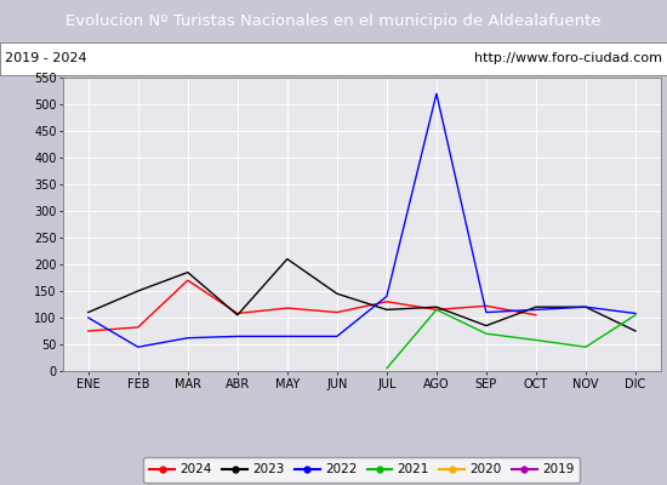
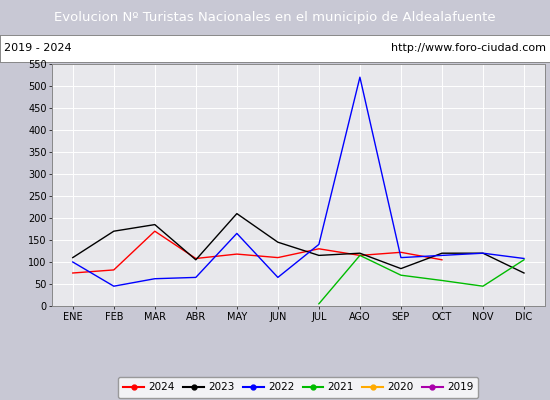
2023/FEB: 150 -> 170
2022/MAY: 65 -> 165
